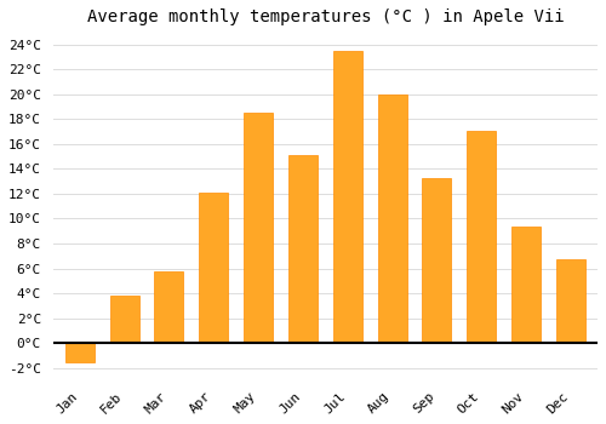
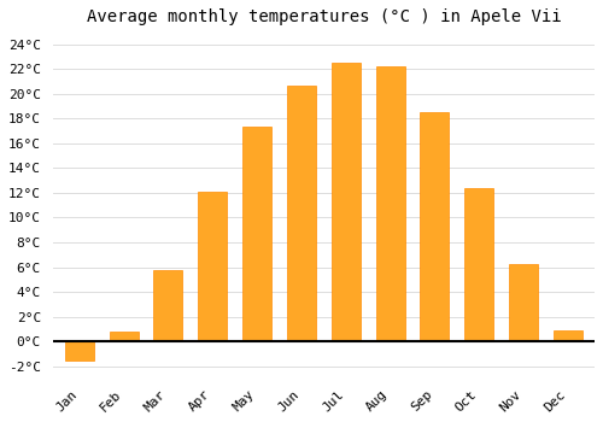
Feb: 3.8°C -> 0.8°C
May: 18.5°C -> 17.3°C
Jun: 15.1°C -> 20.6°C
Jul: 23.5°C -> 22.5°C
Aug: 20.0°C -> 22.2°C
Sep: 13.3°C -> 18.5°C
Oct: 17.0°C -> 12.4°C
Nov: 9.4°C -> 6.2°C
Dec: 6.7°C -> 0.9°C
